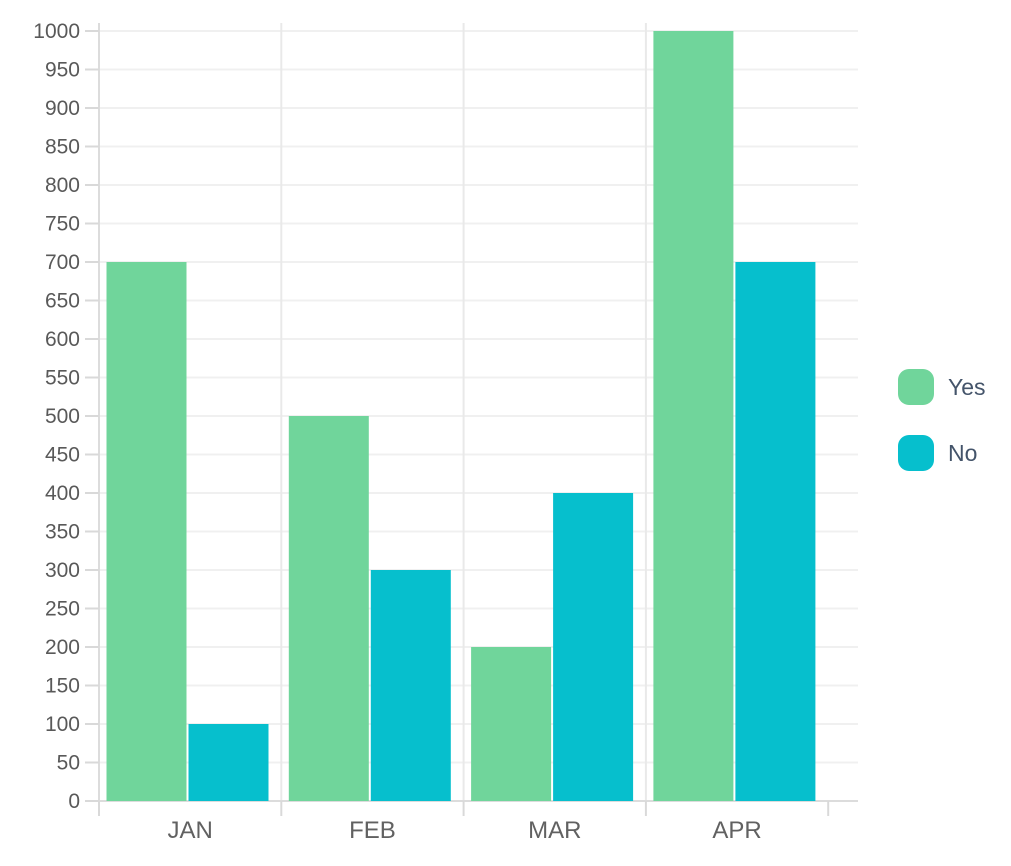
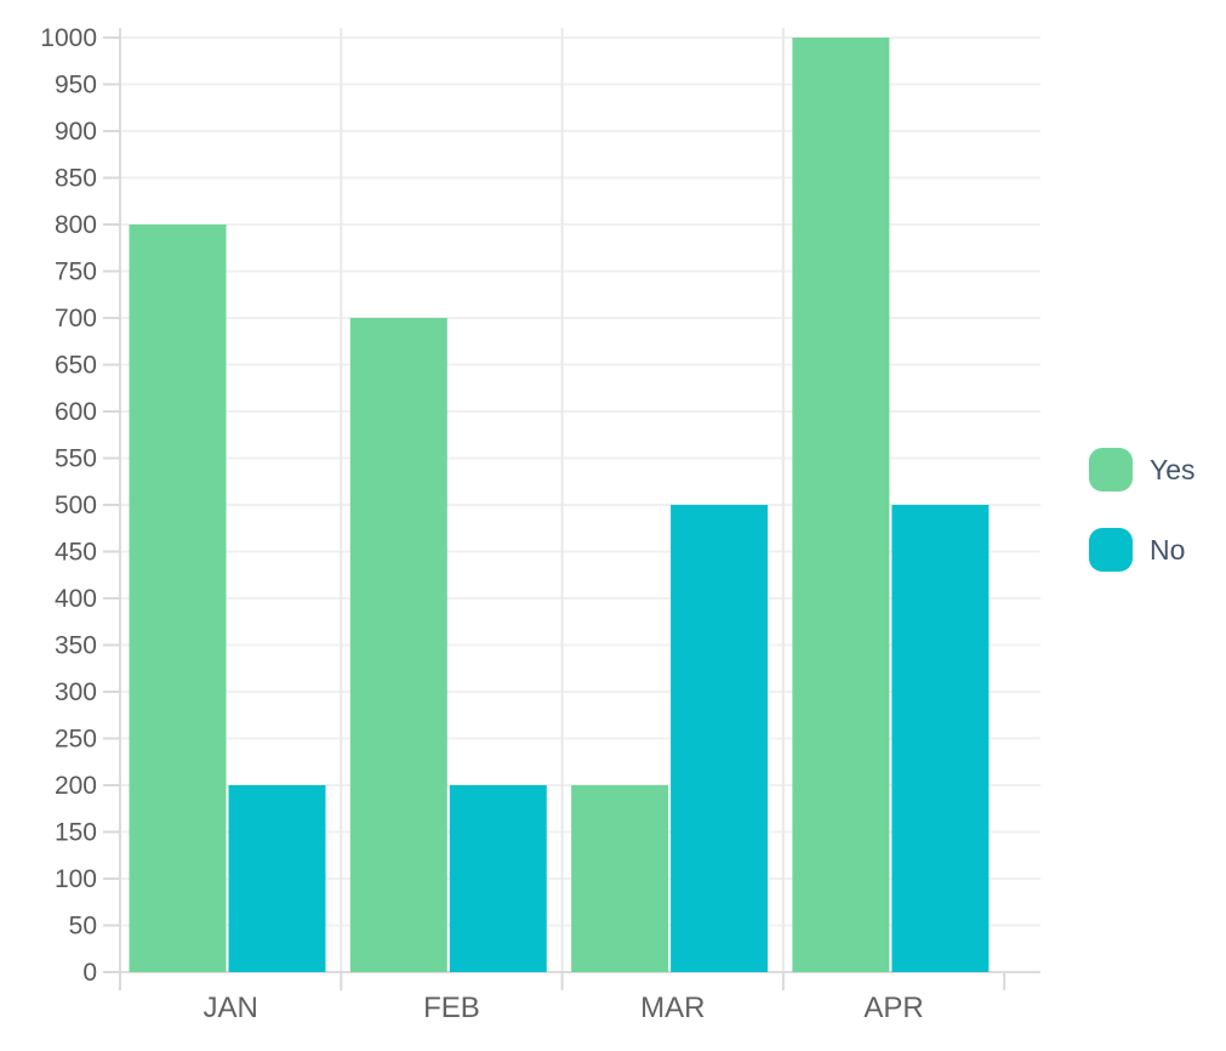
Yes/JAN: 700 -> 800
No/JAN: 100 -> 200
Yes/FEB: 500 -> 700
No/FEB: 300 -> 200
No/MAR: 400 -> 500
No/APR: 700 -> 500
